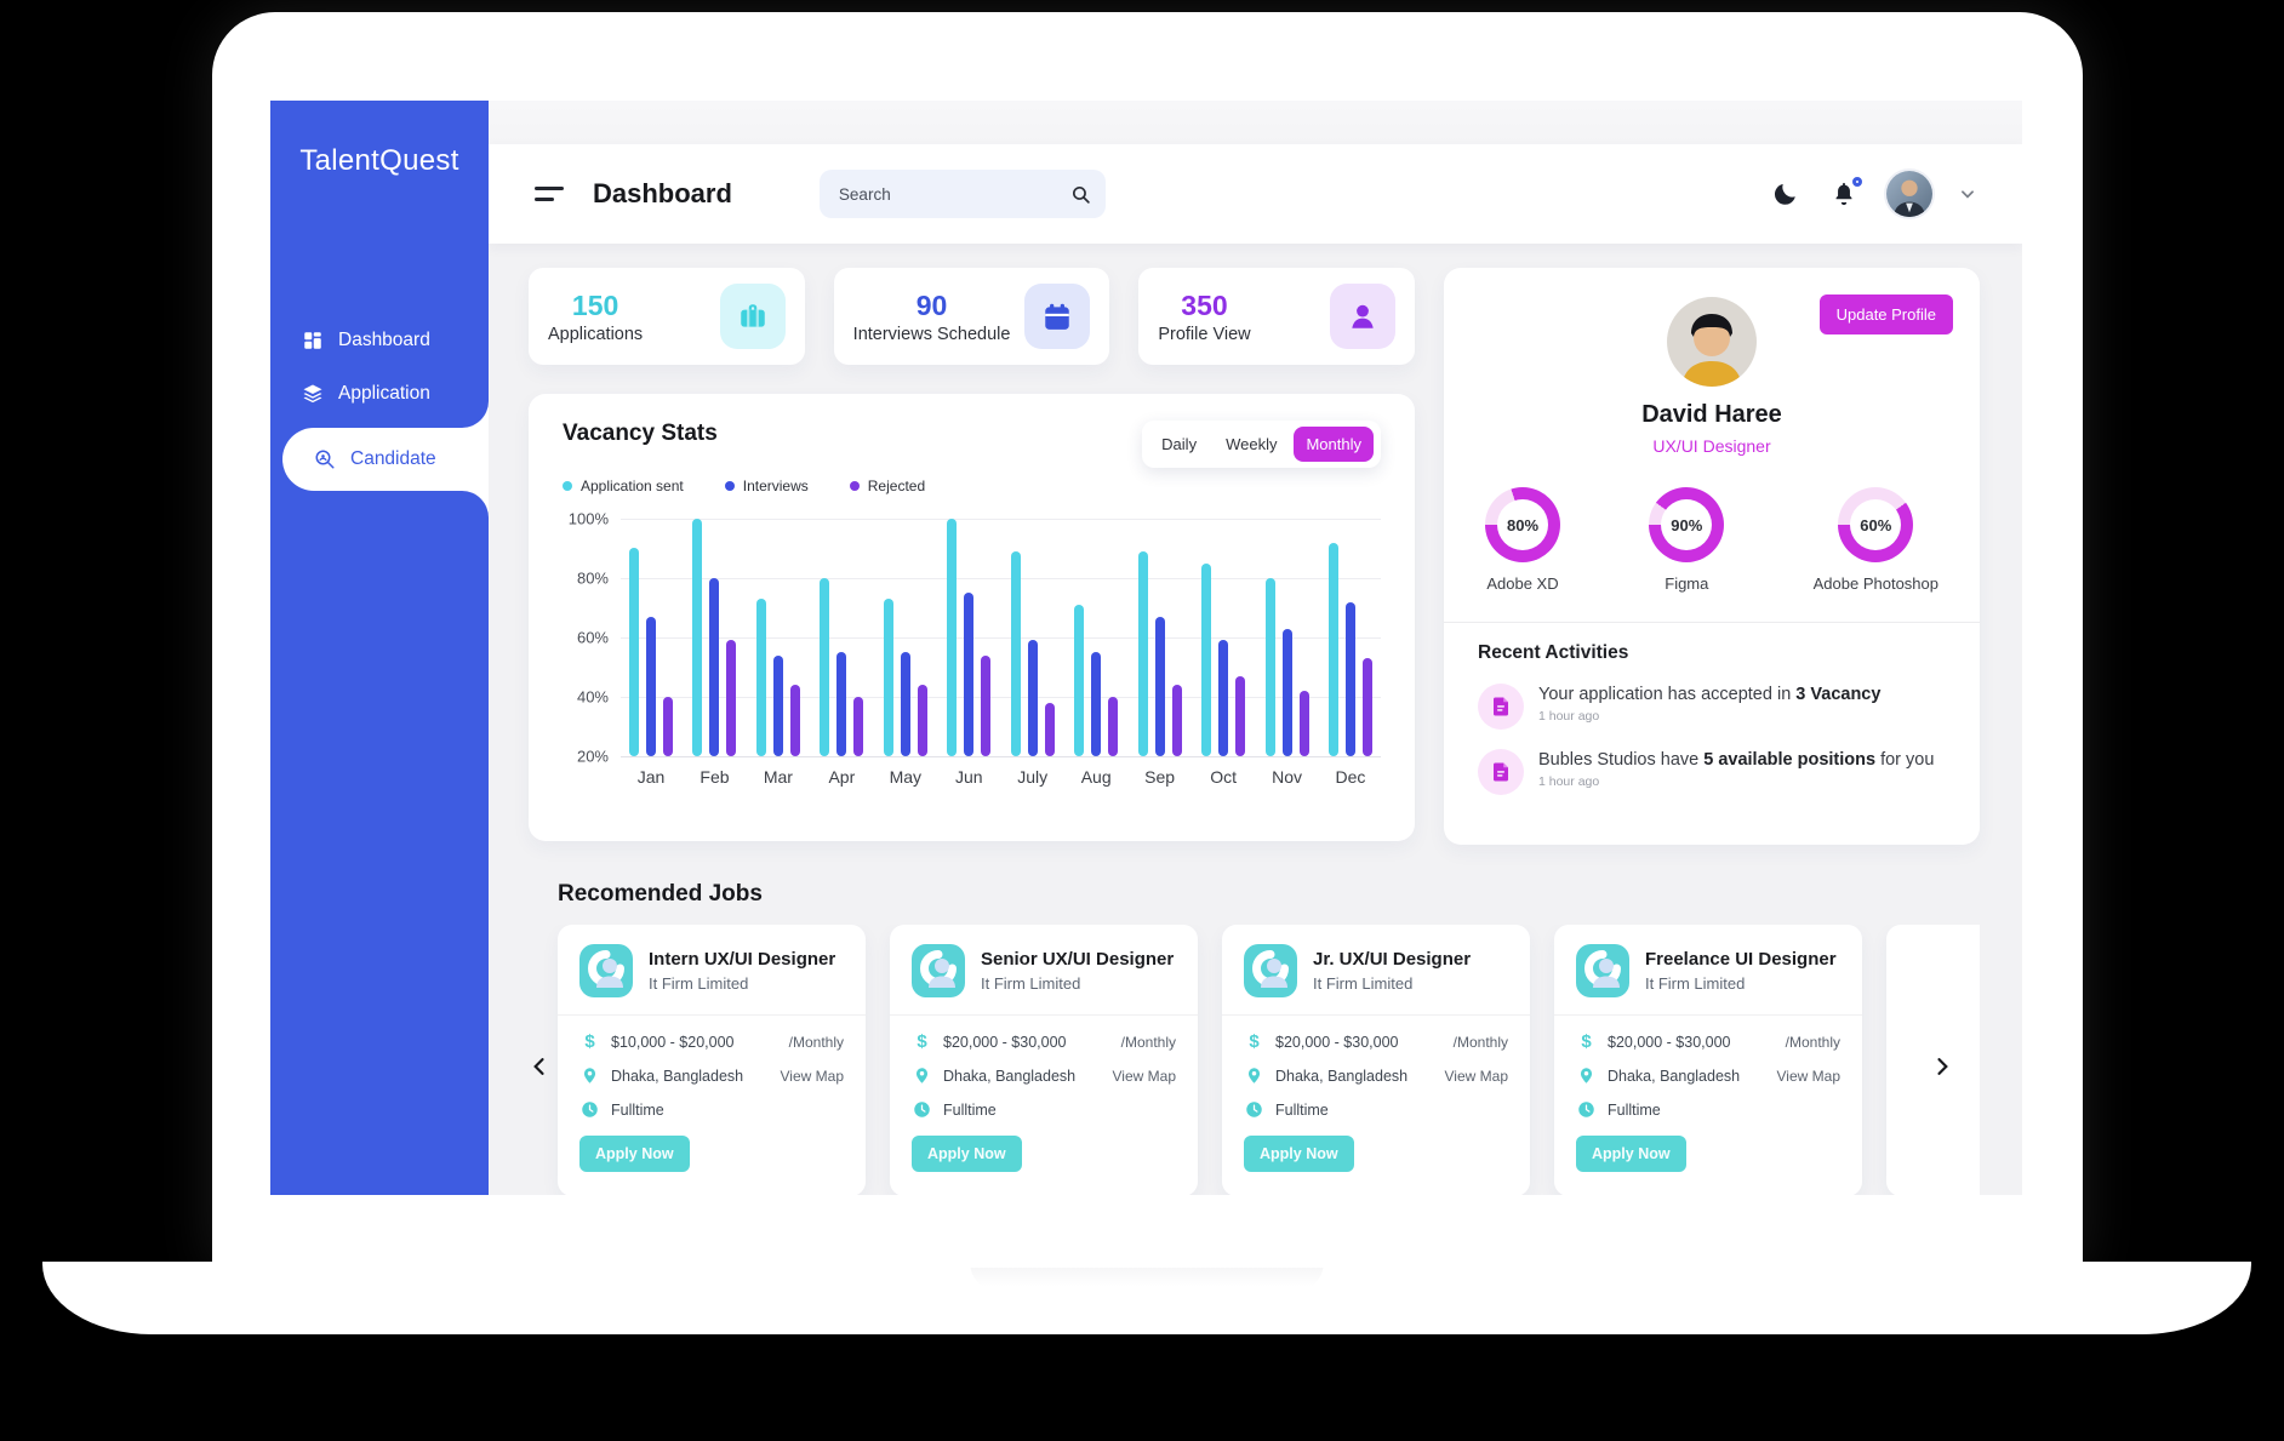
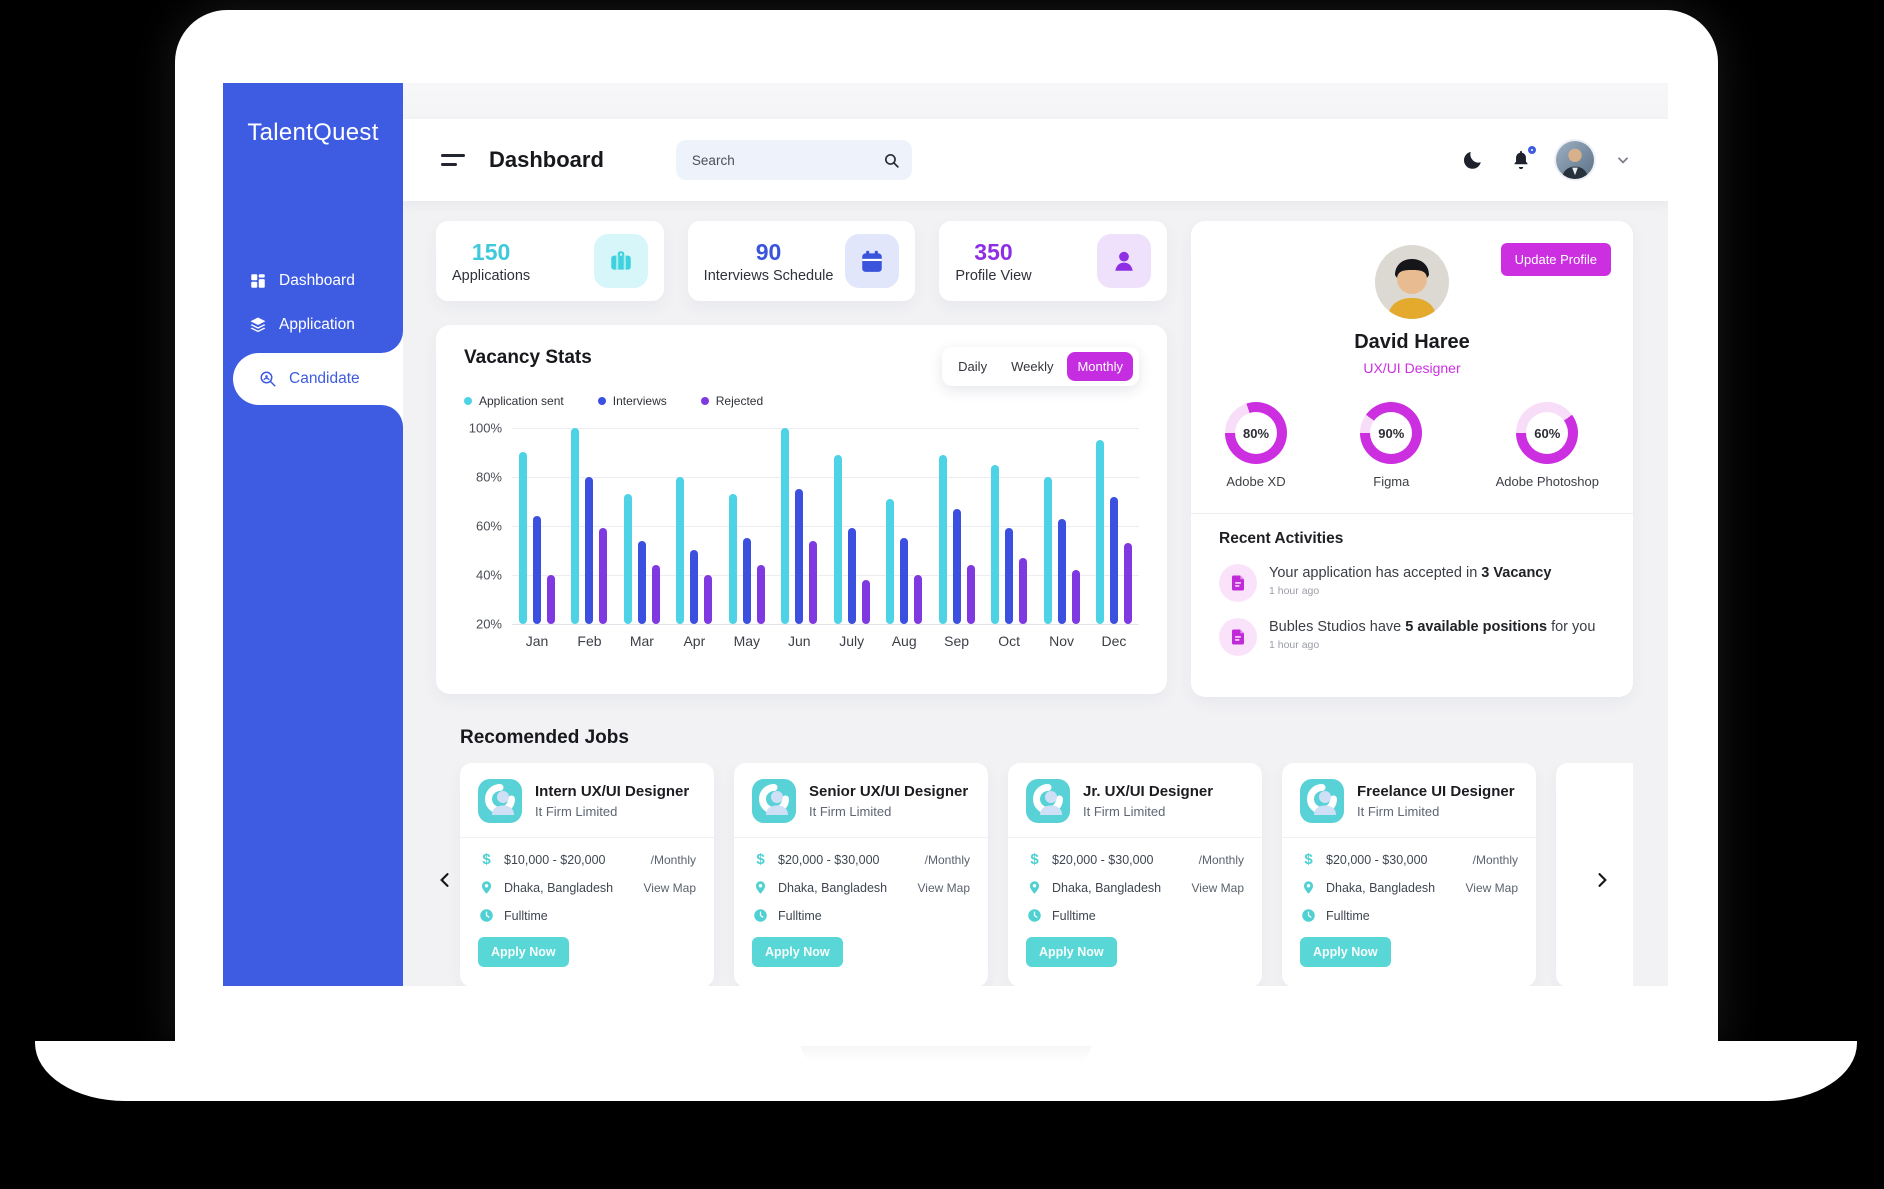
Interviews/Jan: 67% -> 64%
Interviews/Apr: 55% -> 50%
Application sent/Dec: 92% -> 95%
